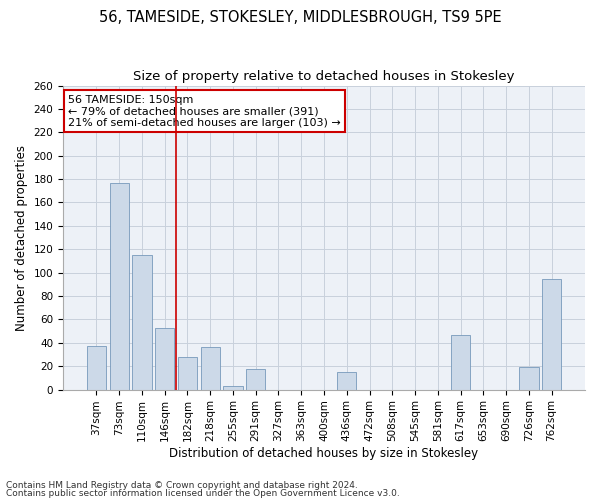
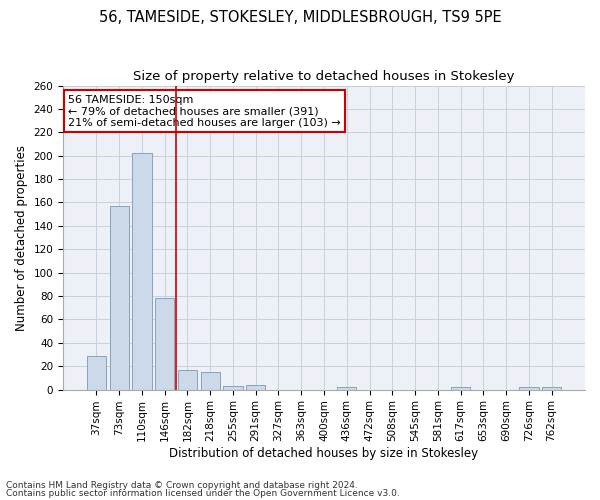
37sqm: 37 -> 29
73sqm: 177 -> 157
110sqm: 115 -> 202
146sqm: 53 -> 78
182sqm: 28 -> 17
218sqm: 36 -> 15
291sqm: 18 -> 4
436sqm: 15 -> 2
617sqm: 47 -> 2
726sqm: 19 -> 2
762sqm: 95 -> 2
